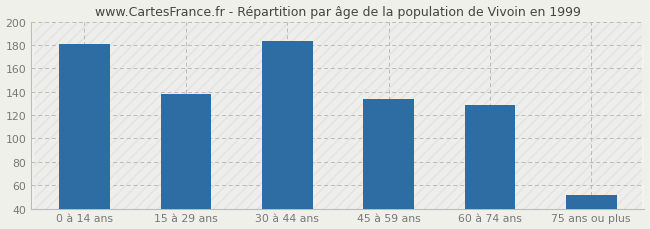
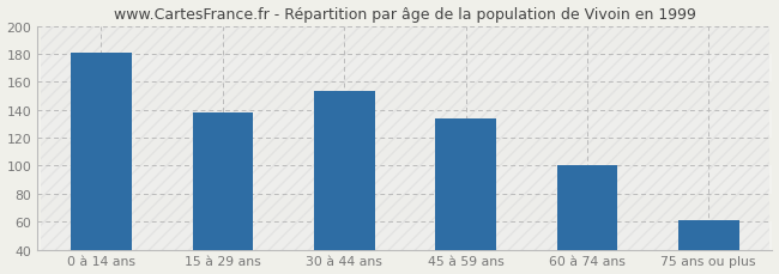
30 à 44 ans: 183 -> 153
60 à 74 ans: 129 -> 100
75 ans ou plus: 52 -> 61
